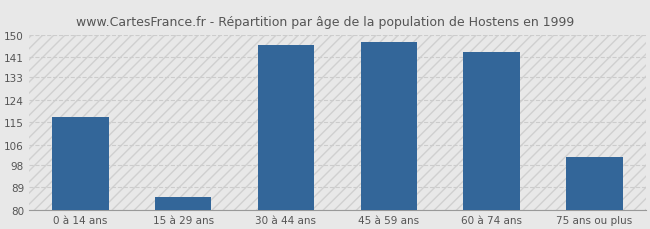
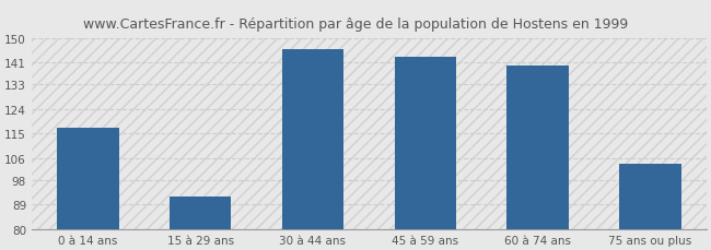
15 à 29 ans: 85 -> 92
45 à 59 ans: 147 -> 143
60 à 74 ans: 143 -> 140
75 ans ou plus: 101 -> 104
